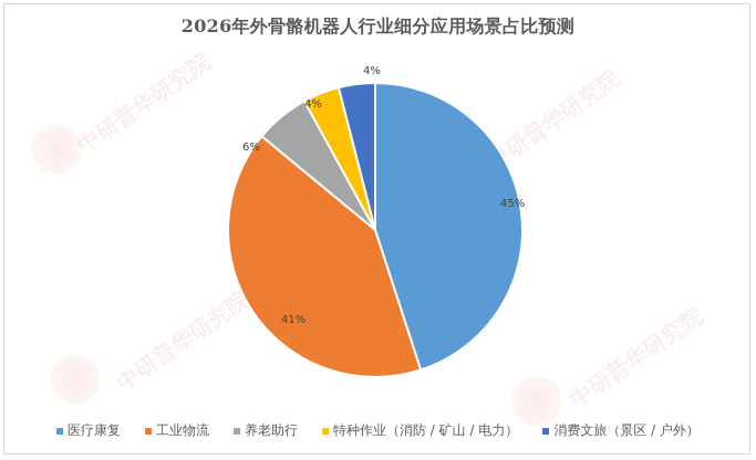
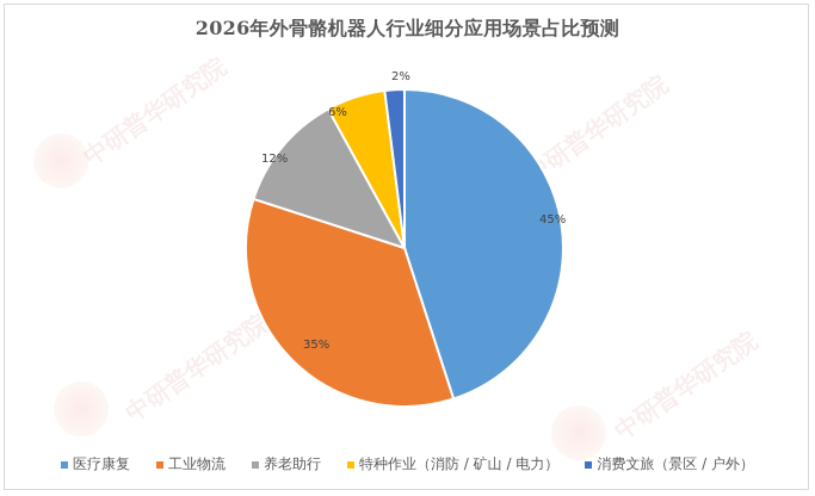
工业物流: 41% -> 35%
养老助行: 6% -> 12%
特种作业（消防 / 矿山 / 电力）: 4% -> 6%
消费文旅（景区 / 户外）: 4% -> 2%
